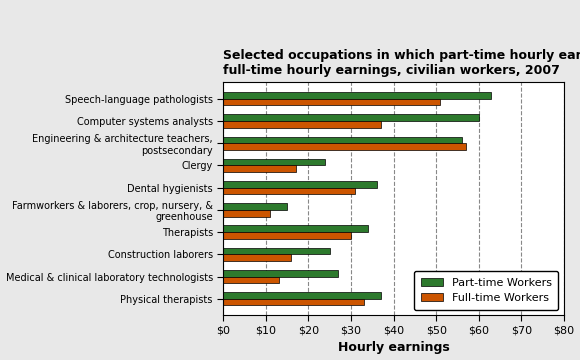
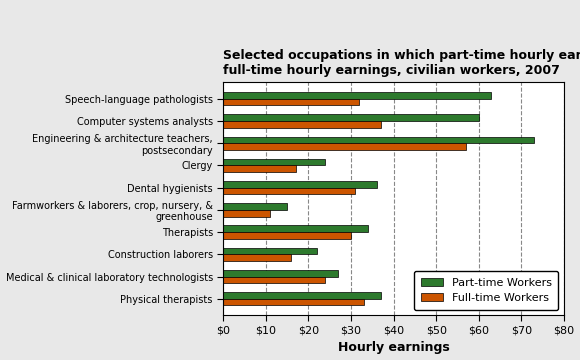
Full-time Workers/Speech-language pathologists: $51 -> $32
Part-time Workers/Engineering & architecture teachers, postsecondary: $56 -> $73
Part-time Workers/Construction laborers: $25 -> $22
Full-time Workers/Medical & clinical laboratory technologists: $13 -> $24
